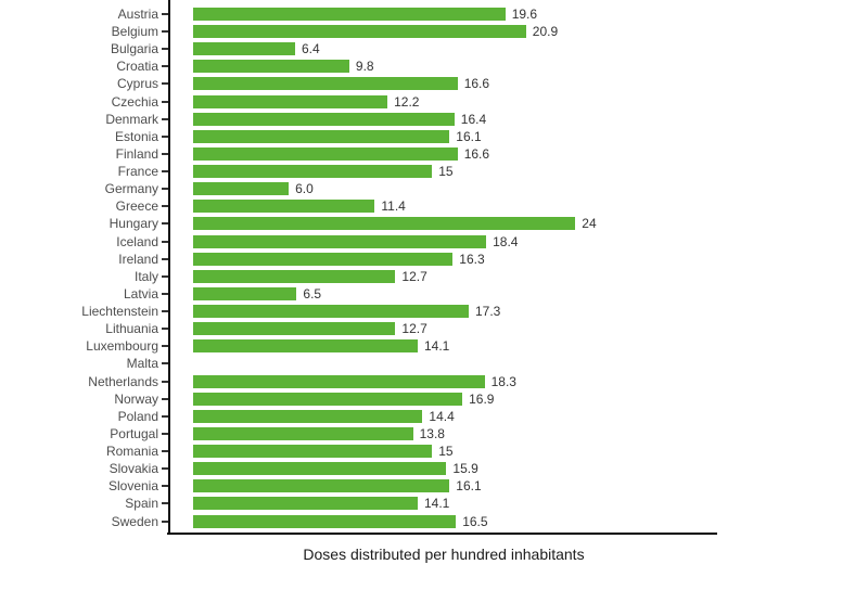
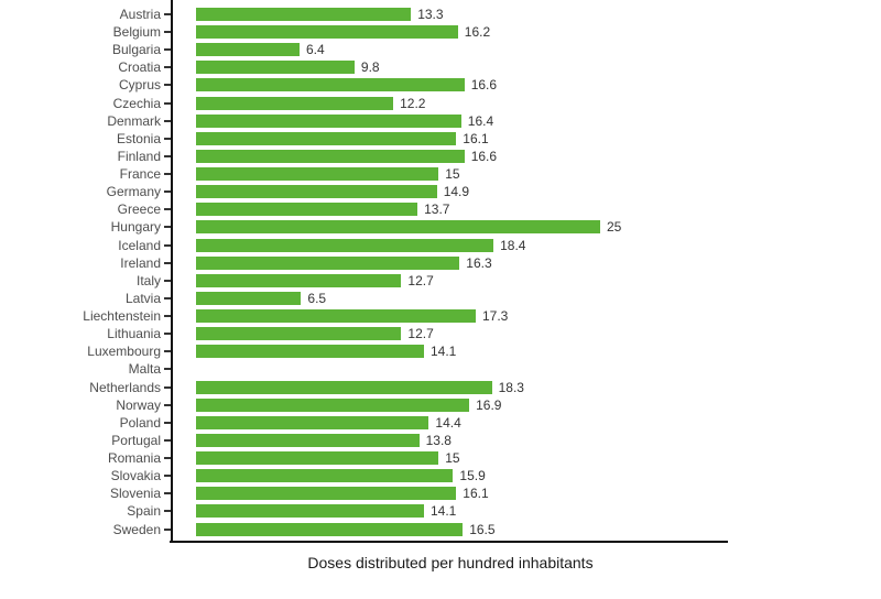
Austria: 19.6 -> 13.3
Belgium: 20.9 -> 16.2
Germany: 6.0 -> 14.9
Greece: 11.4 -> 13.7
Hungary: 24 -> 25
